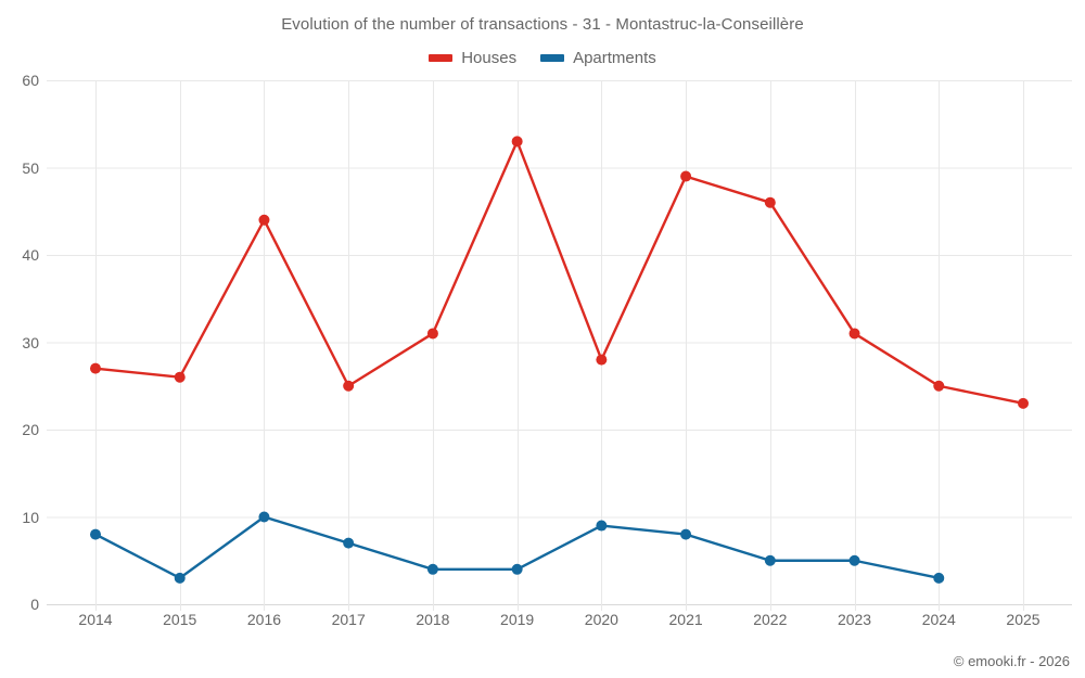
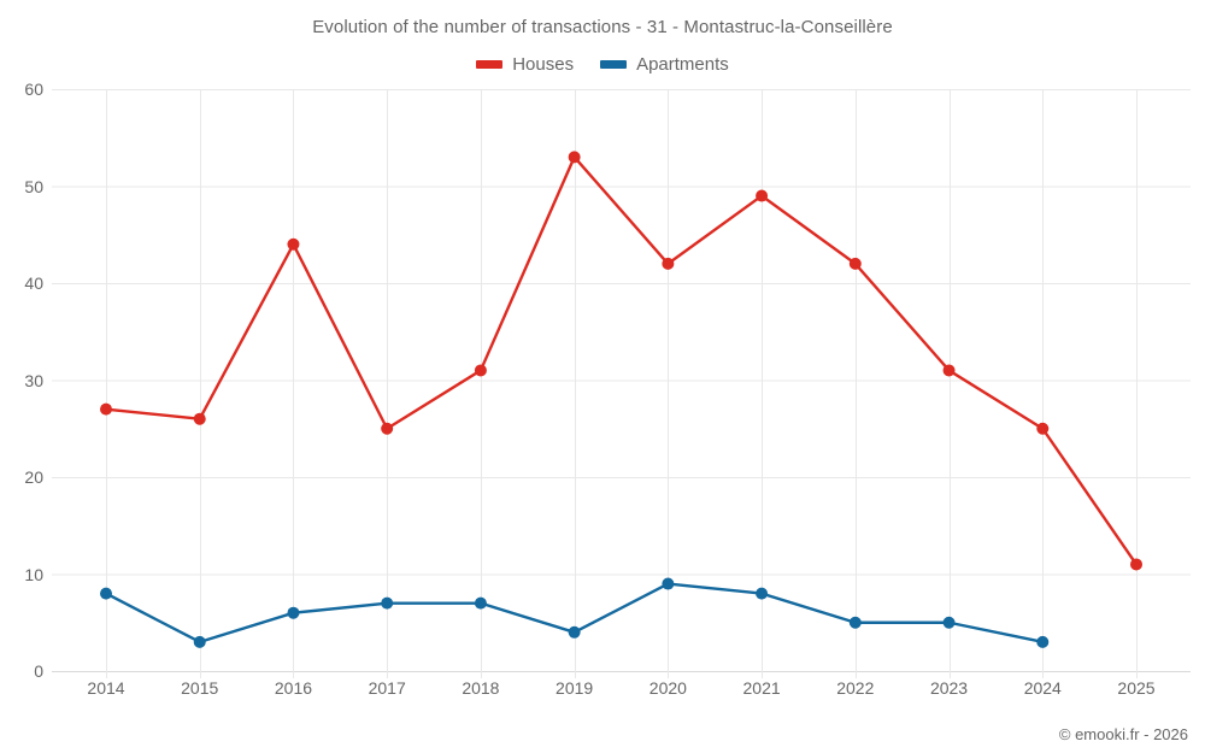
Apartments/2016: 10 -> 6
Apartments/2018: 4 -> 7
Houses/2020: 28 -> 42
Houses/2022: 46 -> 42
Houses/2025: 23 -> 11
